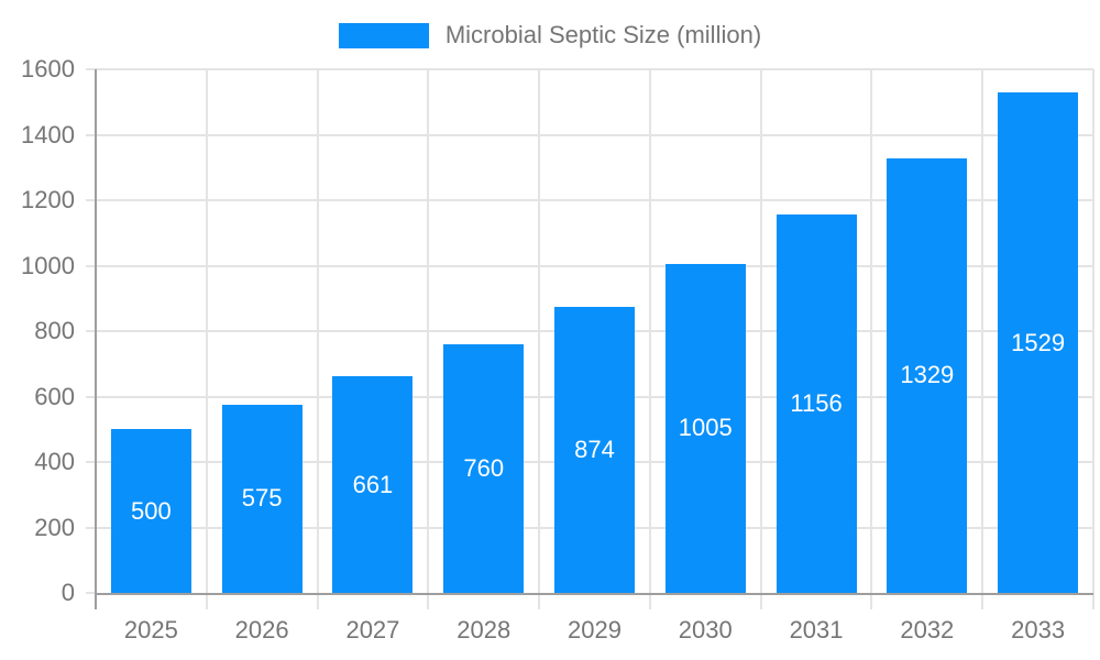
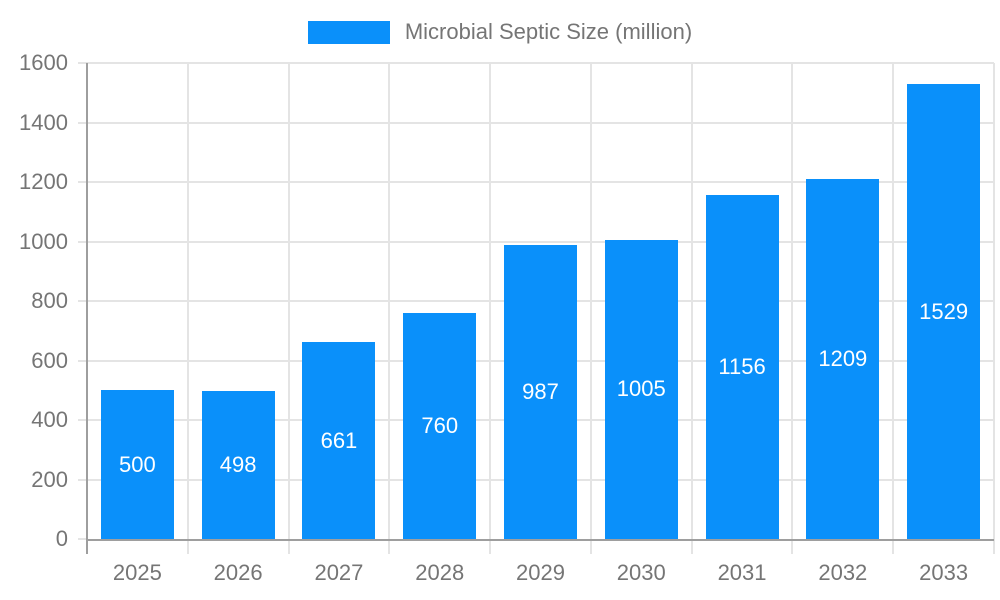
2026: 575 -> 498
2029: 874 -> 987
2032: 1329 -> 1209
